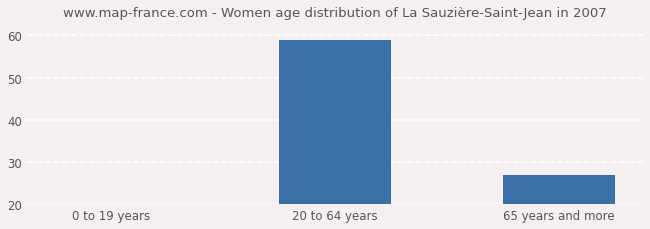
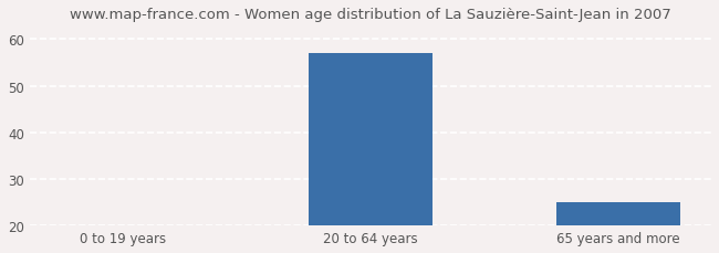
20 to 64 years: 59 -> 57
65 years and more: 27 -> 25
